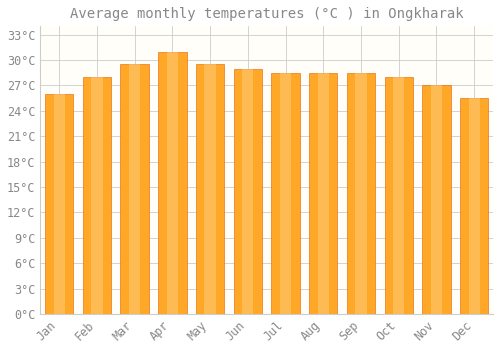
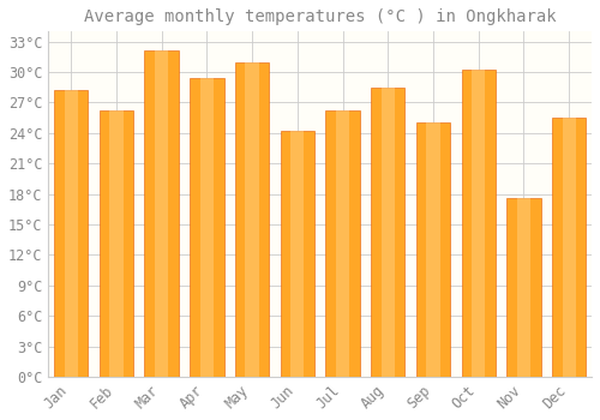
Jan: 26.0°C -> 28.2°C
Feb: 28.0°C -> 26.2°C
Mar: 29.5°C -> 32.2°C
Apr: 31.0°C -> 29.4°C
May: 29.5°C -> 31.0°C
Jun: 29.0°C -> 24.2°C
Jul: 28.5°C -> 26.2°C
Sep: 28.5°C -> 25.0°C
Oct: 28.0°C -> 30.2°C
Nov: 27.0°C -> 17.6°C
